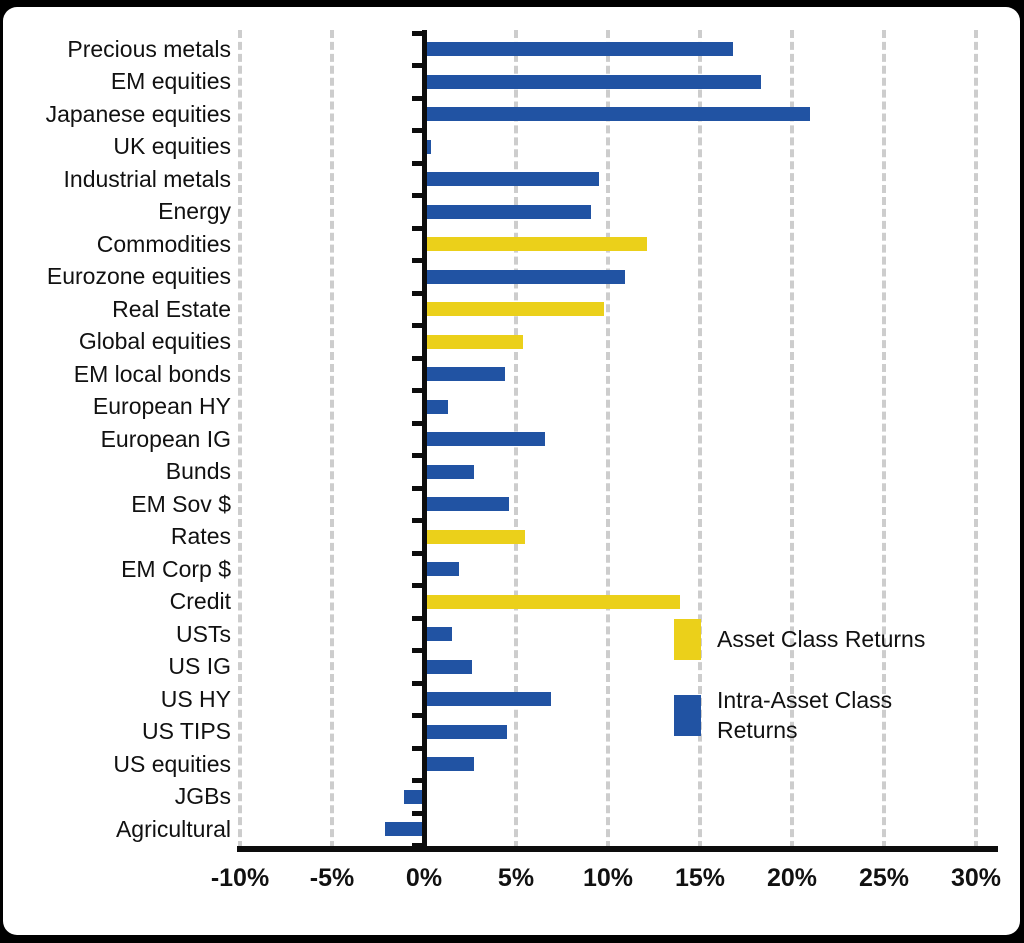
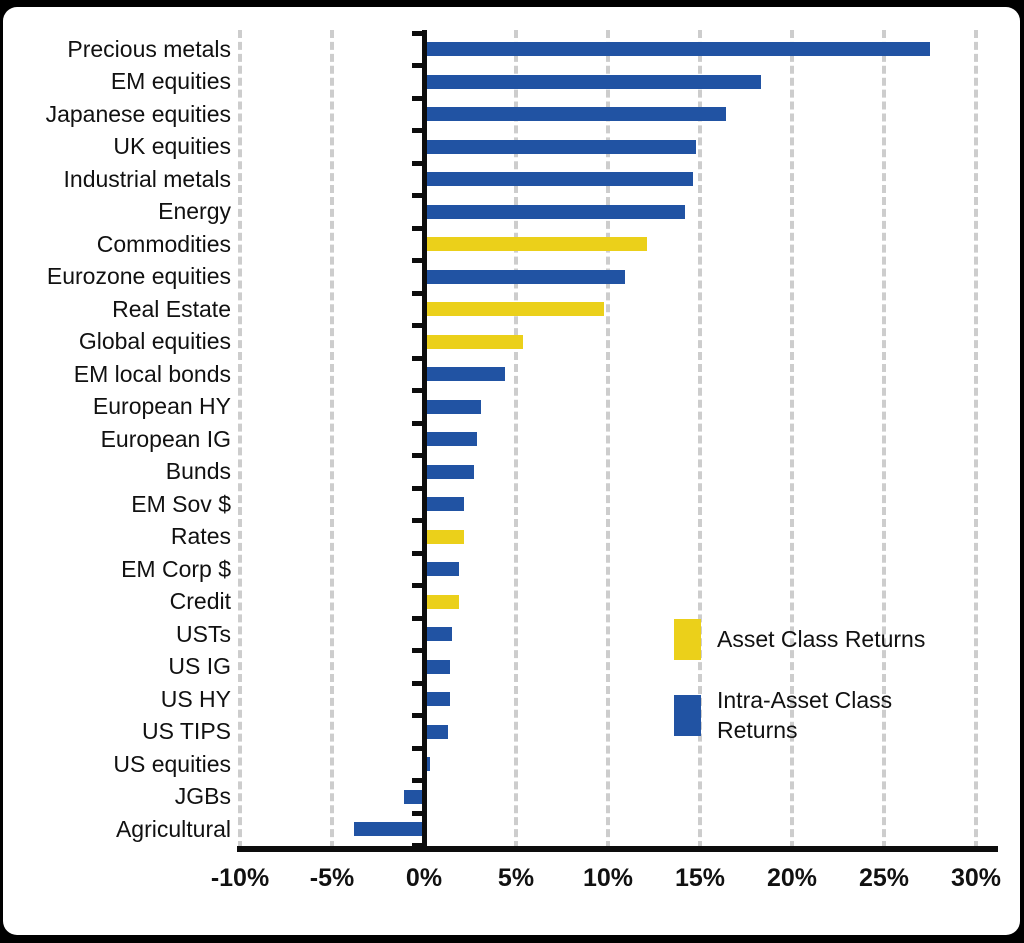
Precious metals: 16.8% -> 27.5%
Japanese equities: 21.0% -> 16.4%
UK equities: 0.4% -> 14.8%
Industrial metals: 9.5% -> 14.6%
Energy: 9.1% -> 14.2%
European HY: 1.3% -> 3.1%
European IG: 6.6% -> 2.9%
EM Sov $: 4.6% -> 2.2%
Rates: 5.5% -> 2.2%
Credit: 13.9% -> 1.9%
US IG: 2.6% -> 1.4%
US HY: 6.9% -> 1.4%
US TIPS: 4.5% -> 1.3%
US equities: 2.7% -> 0.3%
Agricultural: -2.1% -> -3.8%
